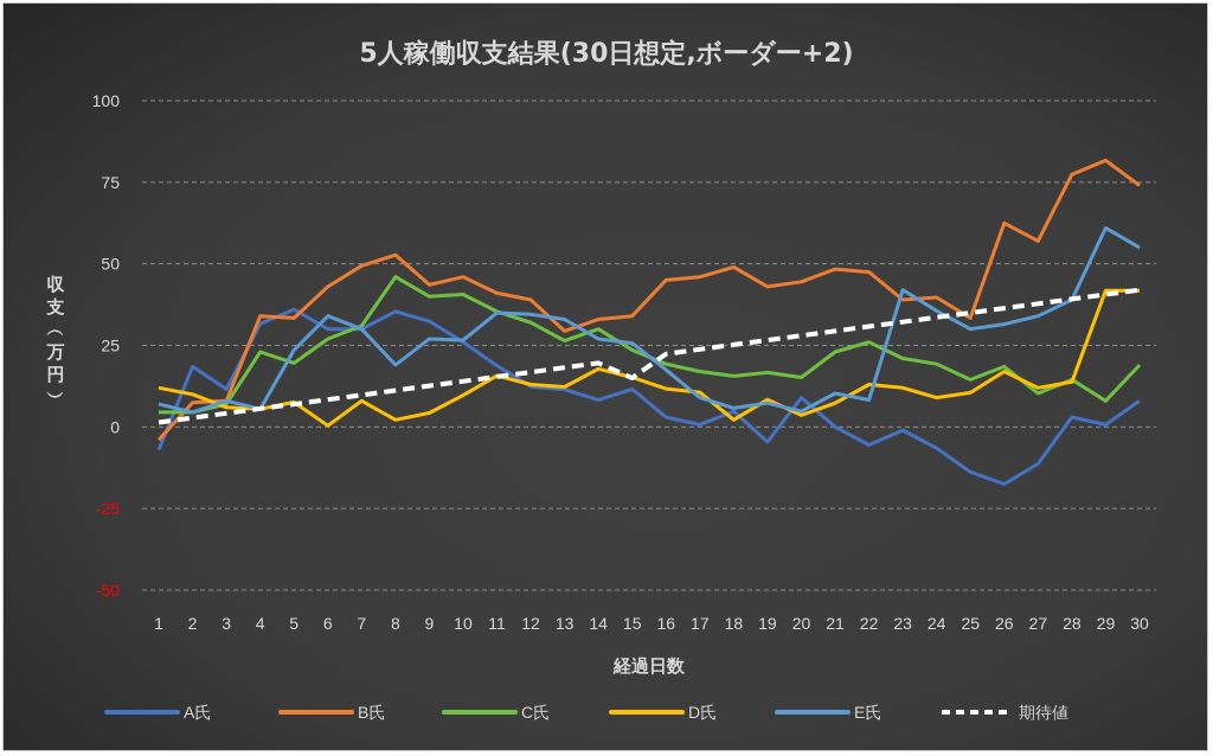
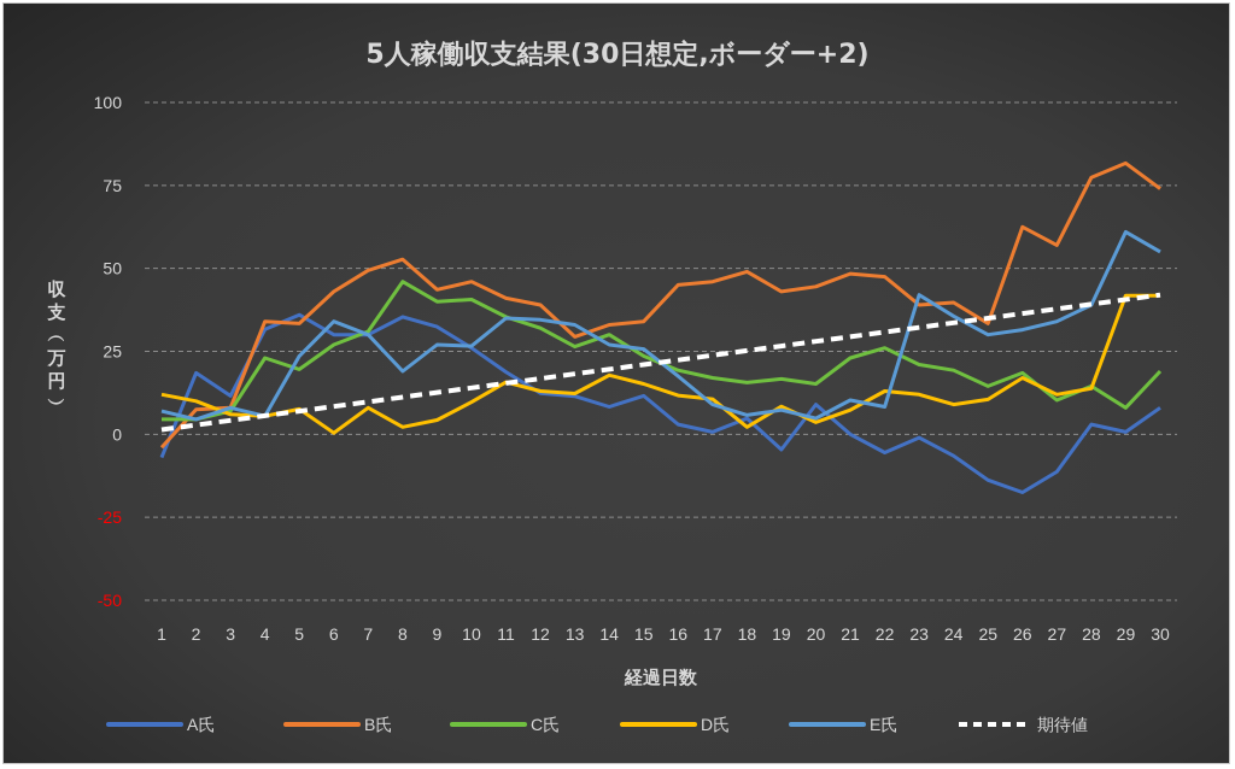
期待値/15: 15 -> 21
